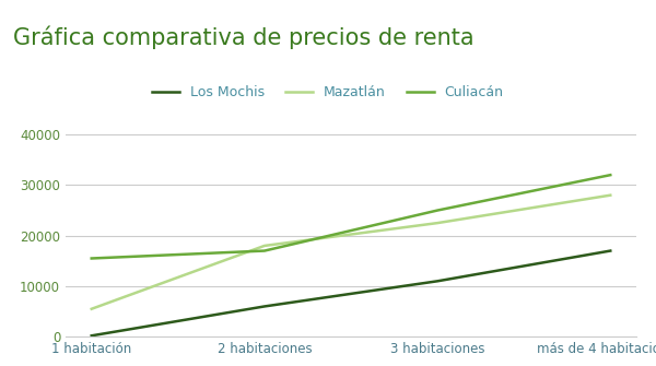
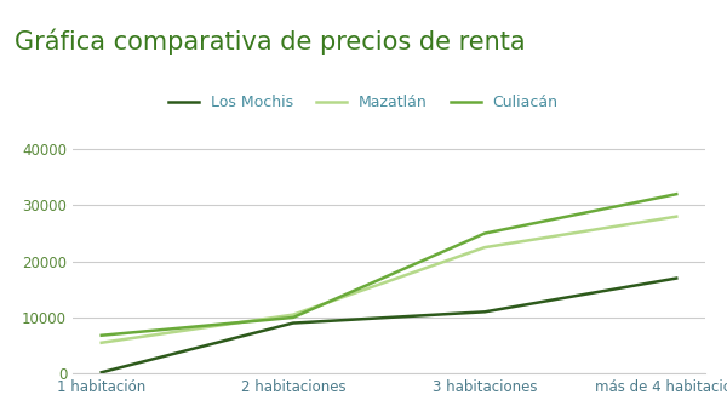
Culiacán/1 habitación: 15500 -> 6800
Los Mochis/2 habitaciones: 6000 -> 9000
Mazatlán/2 habitaciones: 18000 -> 10500
Culiacán/2 habitaciones: 17000 -> 10000
